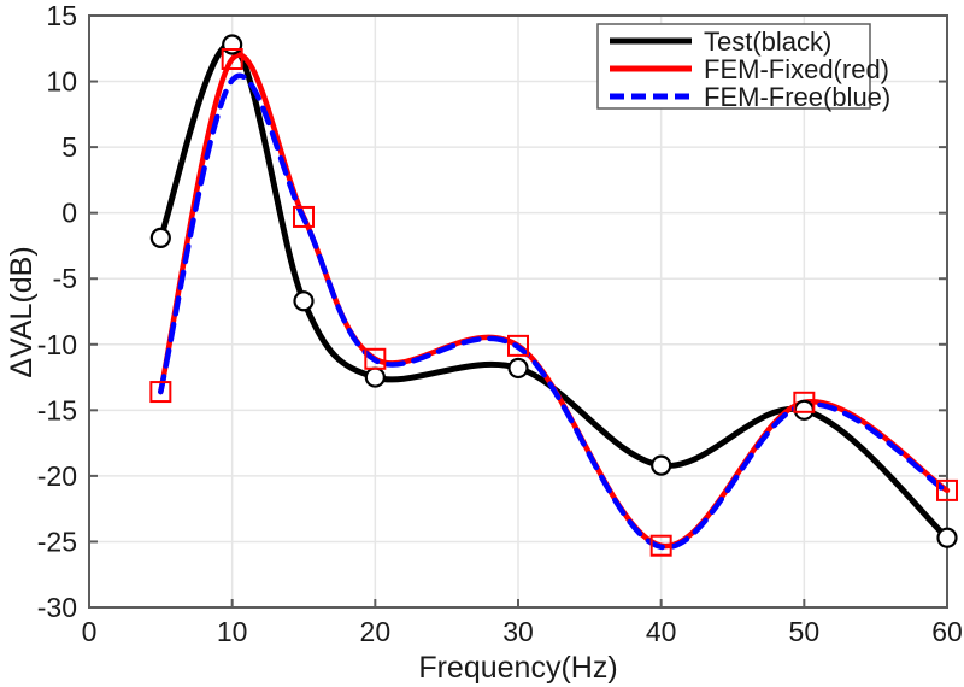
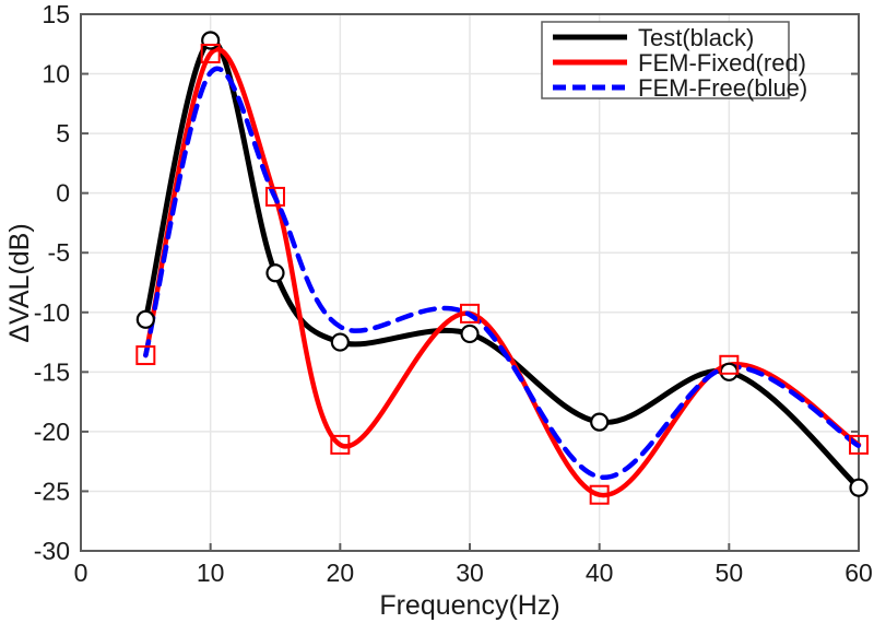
Test(black)/5: -1.9 -> -10.6
FEM-Fixed(red)/20: -11.1 -> -21.1
FEM-Free(blue)/40: -25.4 -> -23.8
